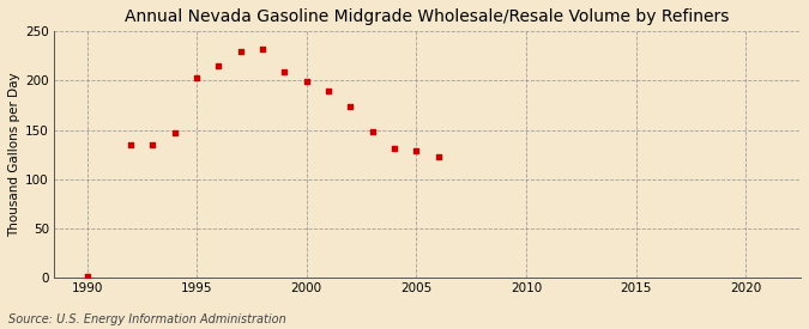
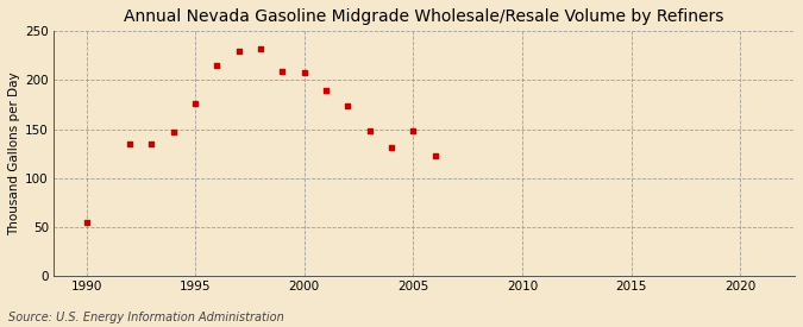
1990: 1 -> 54
1995: 203 -> 176
2000: 199 -> 208
2005: 129 -> 148
